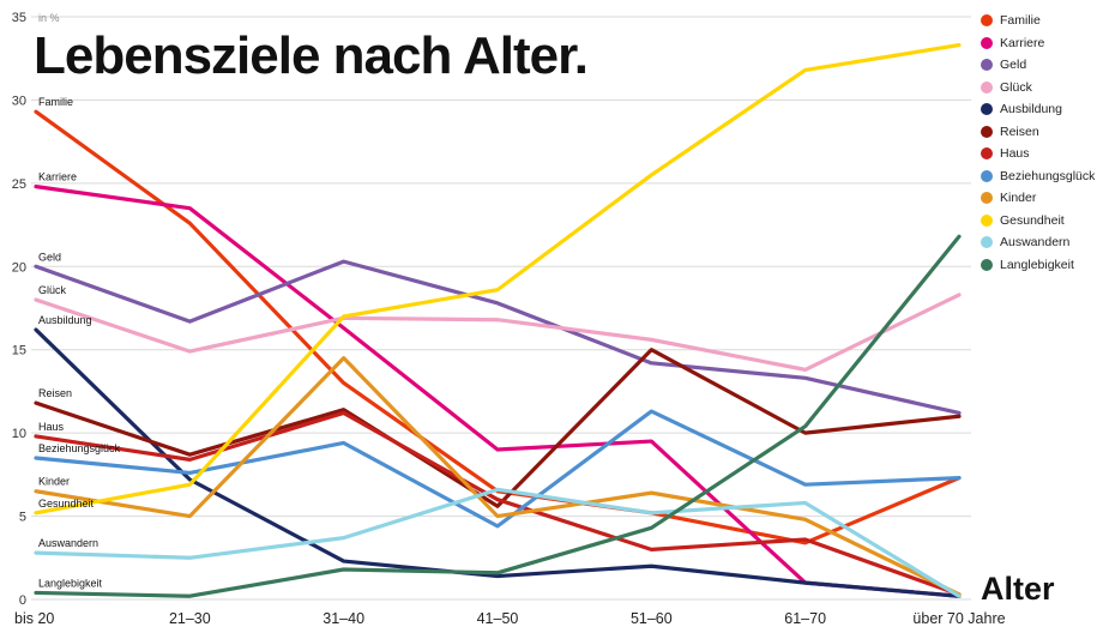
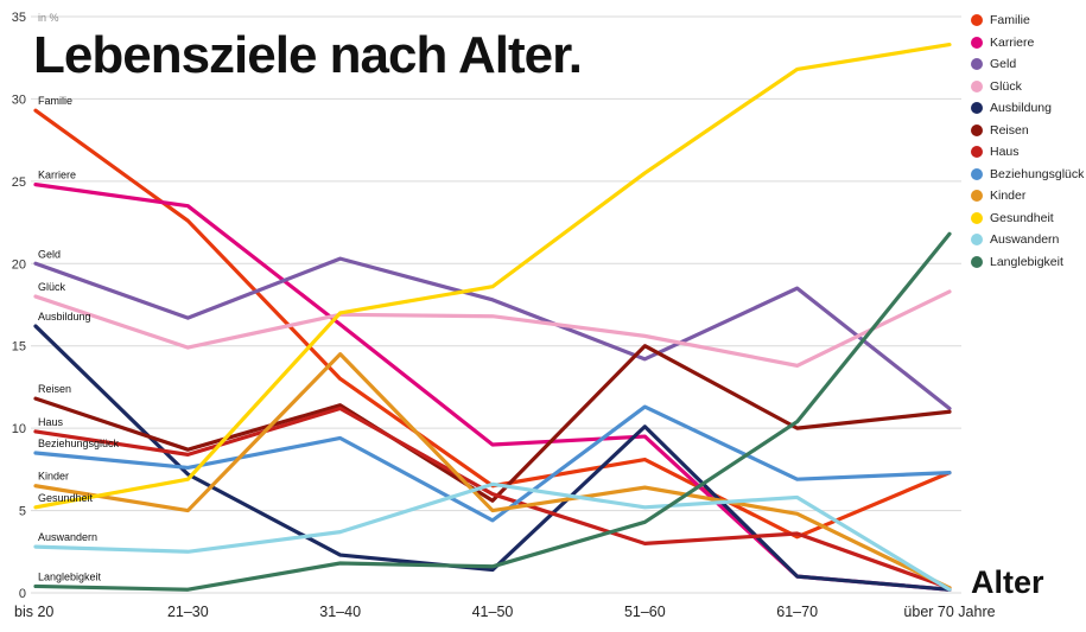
Familie/51–60: 5.2 -> 8.1
Ausbildung/51–60: 2.0 -> 10.1
Geld/61–70: 13.3 -> 18.5
